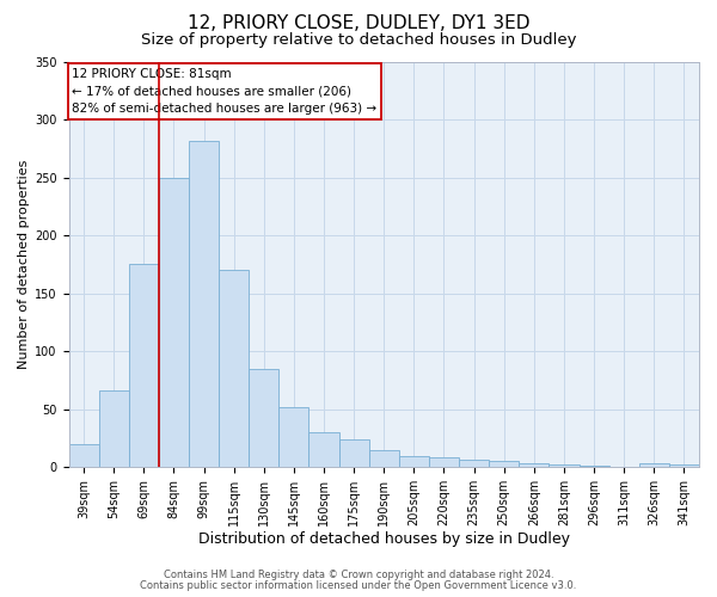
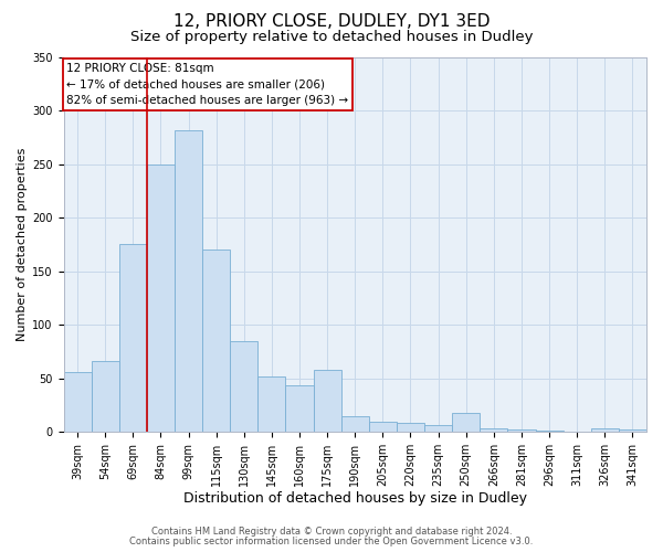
39sqm: 20 -> 56
160sqm: 30 -> 44
175sqm: 24 -> 58
250sqm: 5 -> 18
